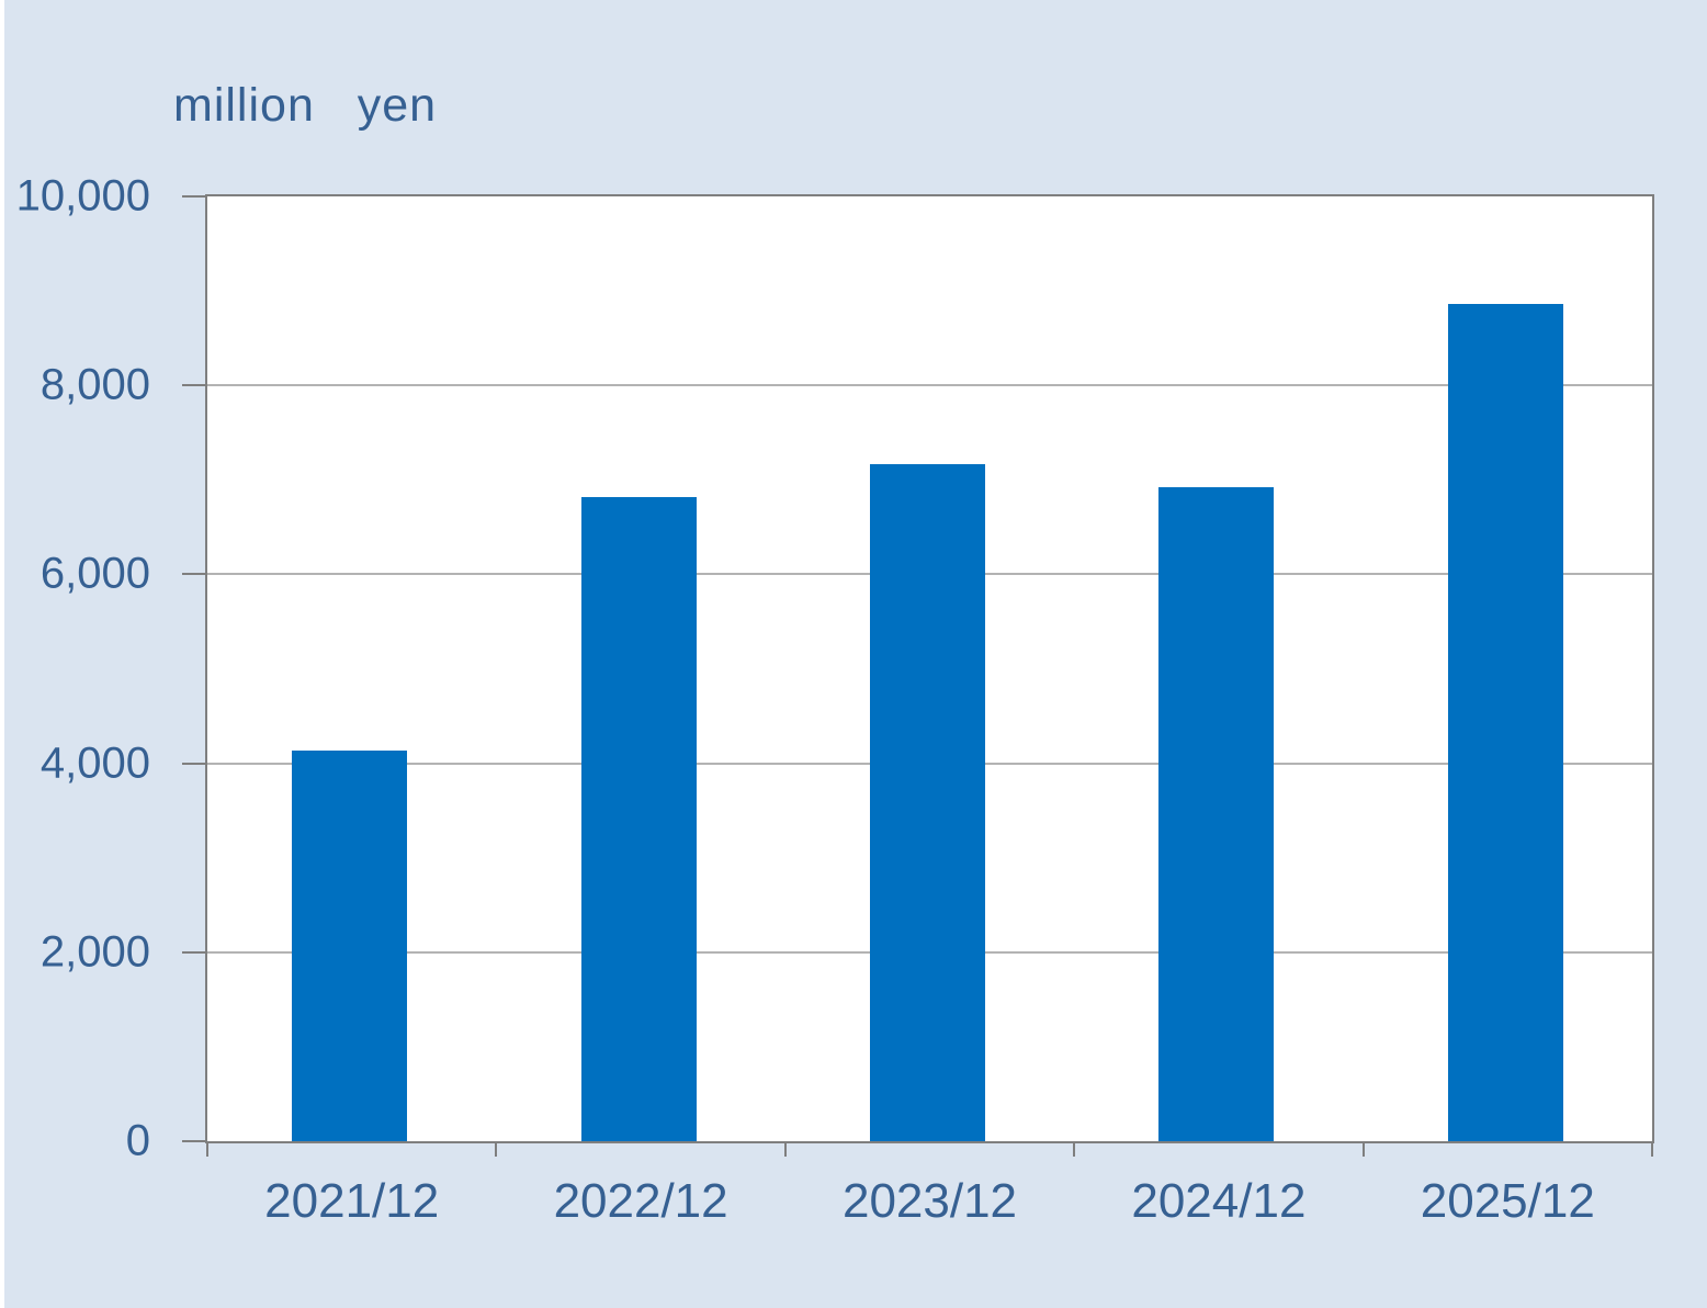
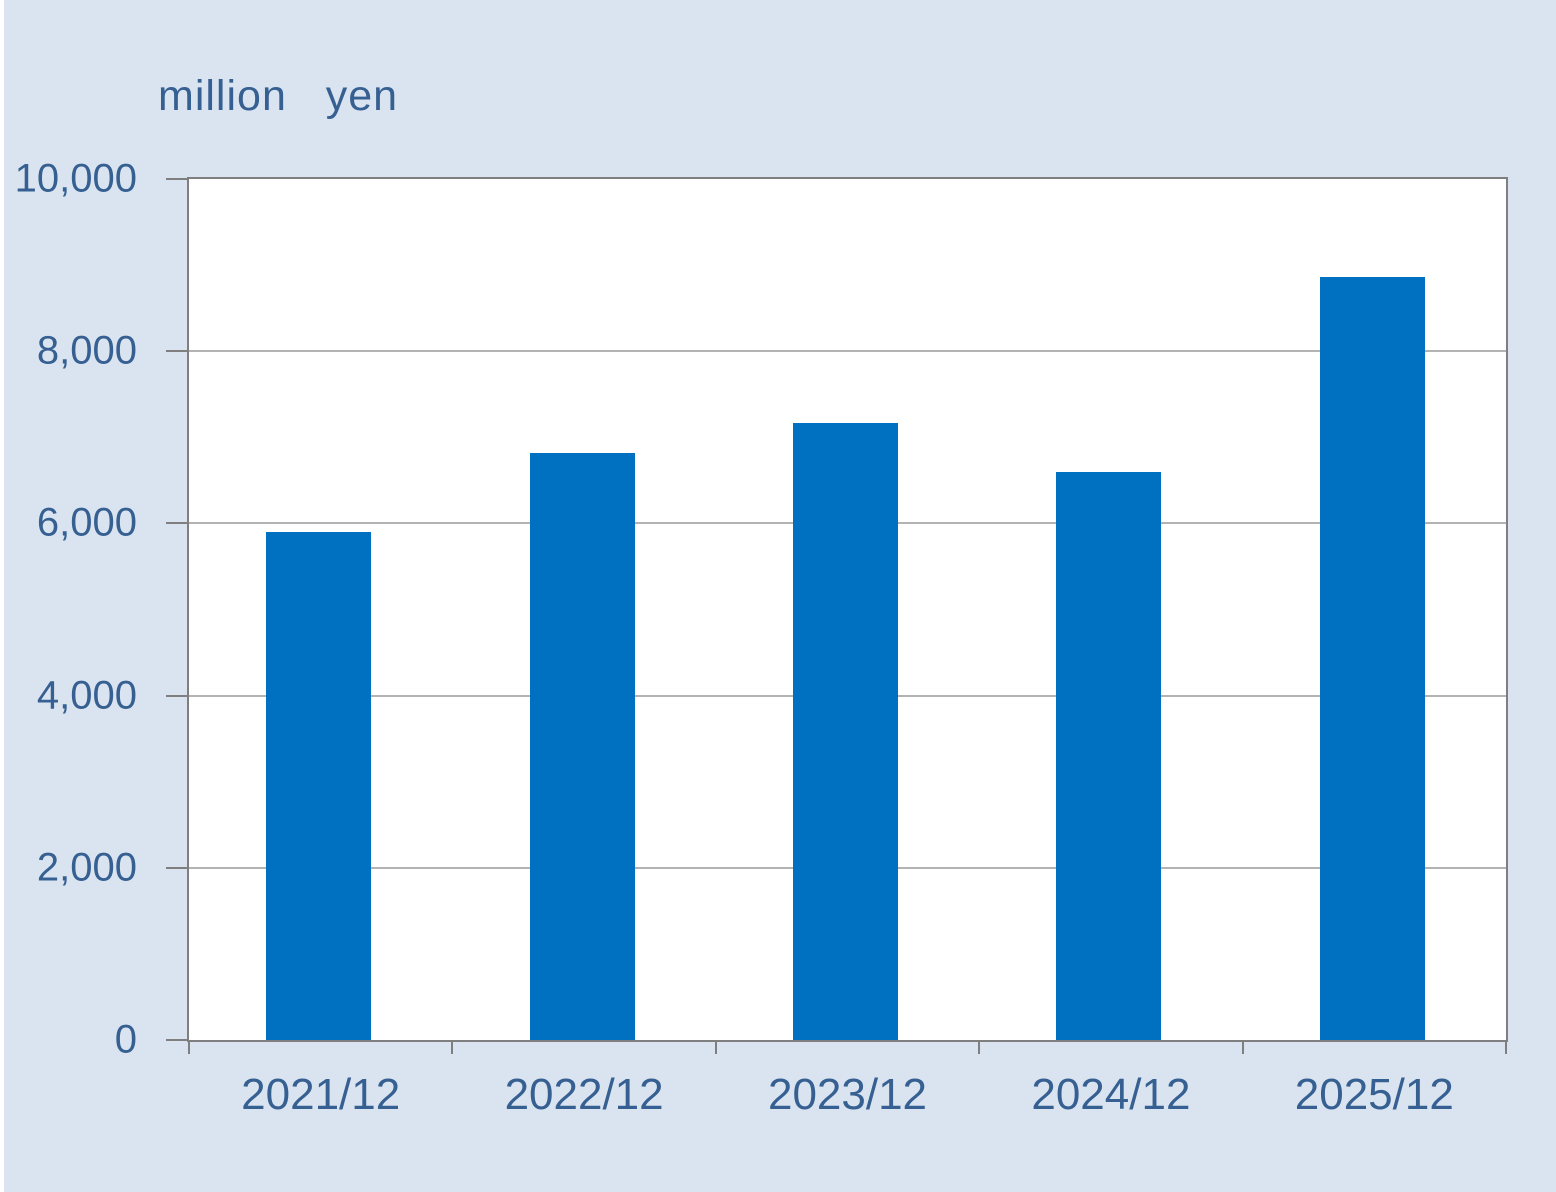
2021/12: 4100 -> 5900
2024/12: 6900 -> 6600
